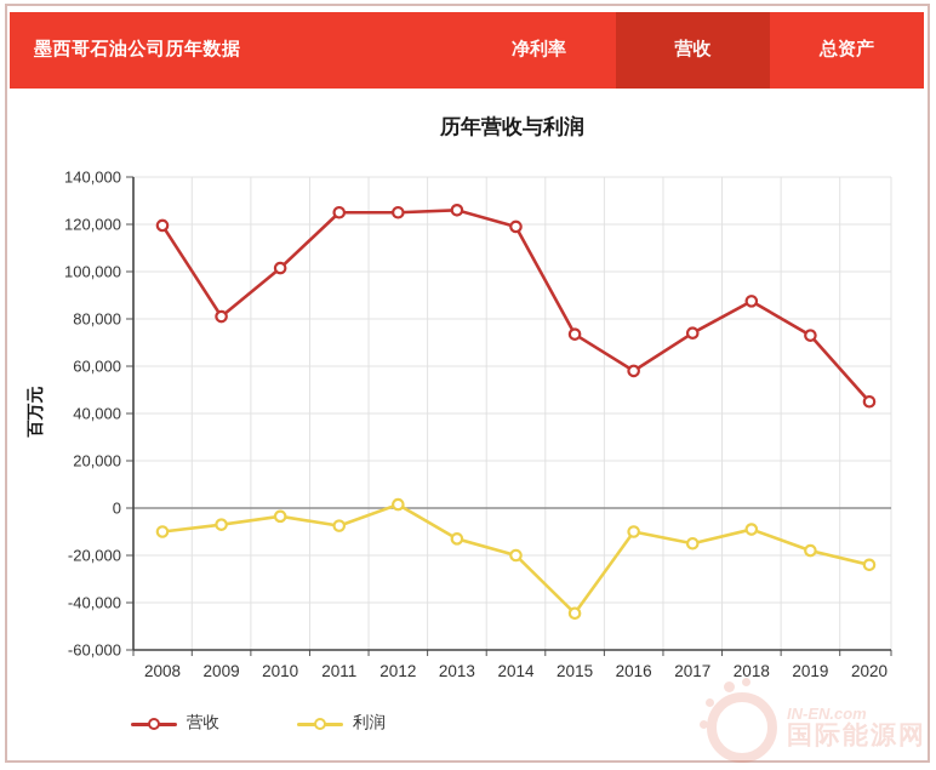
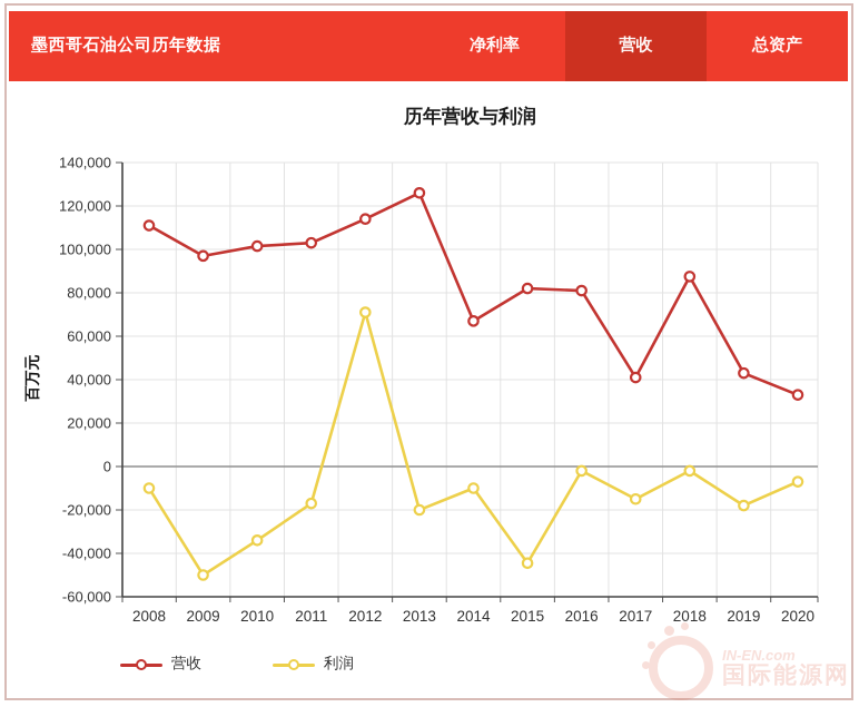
营收/2008: 120000 -> 111000
营收/2009: 81000 -> 97000
利润/2009: -7000 -> -50000
利润/2010: -4000 -> -34000
营收/2011: 125000 -> 103000
利润/2011: -8000 -> -17000
营收/2012: 125000 -> 114000
利润/2012: 2000 -> 71000
利润/2013: -13000 -> -20000
营收/2014: 119000 -> 67000
利润/2014: -20000 -> -10000
营收/2015: 74000 -> 82000
营收/2016: 58000 -> 81000
利润/2016: -10000 -> -2000
营收/2017: 74000 -> 41000
利润/2018: -9000 -> -2000
营收/2019: 73000 -> 43000
营收/2020: 45000 -> 33000
利润/2020: -24000 -> -7000
